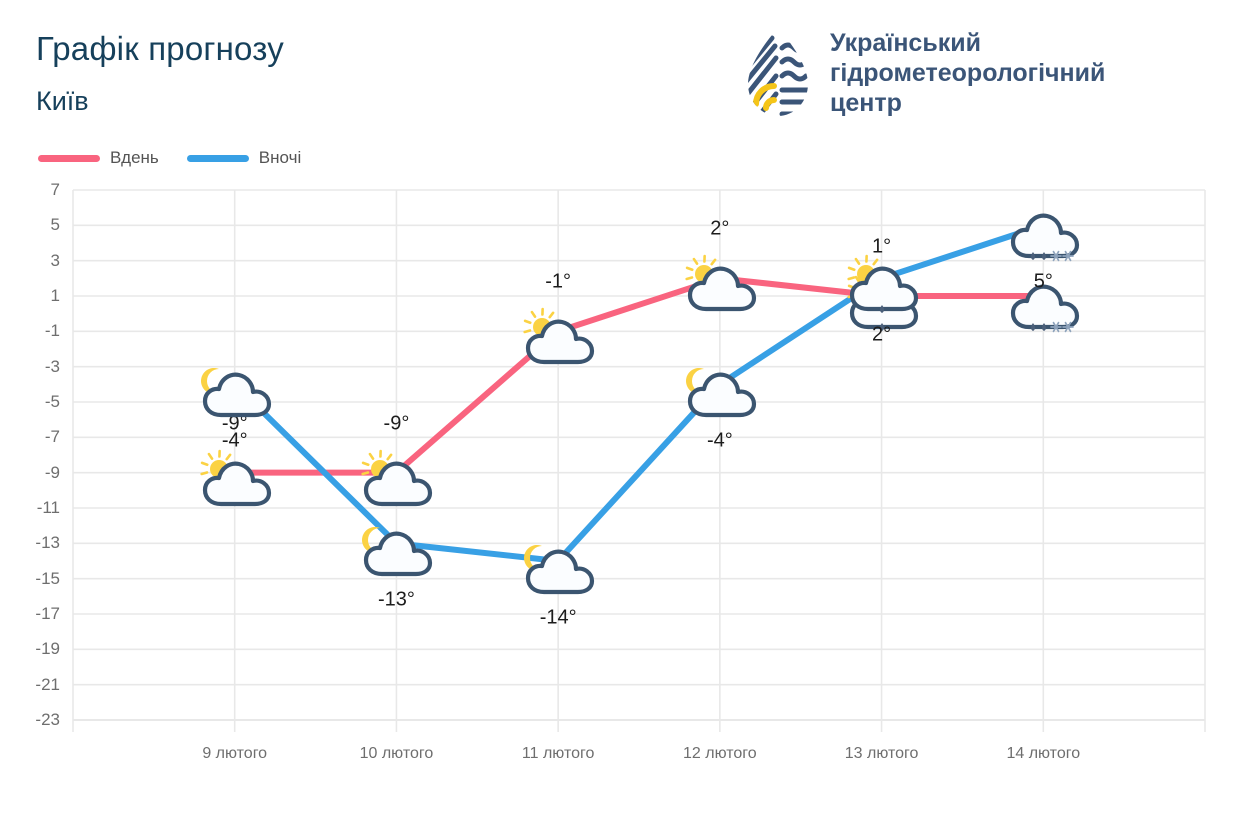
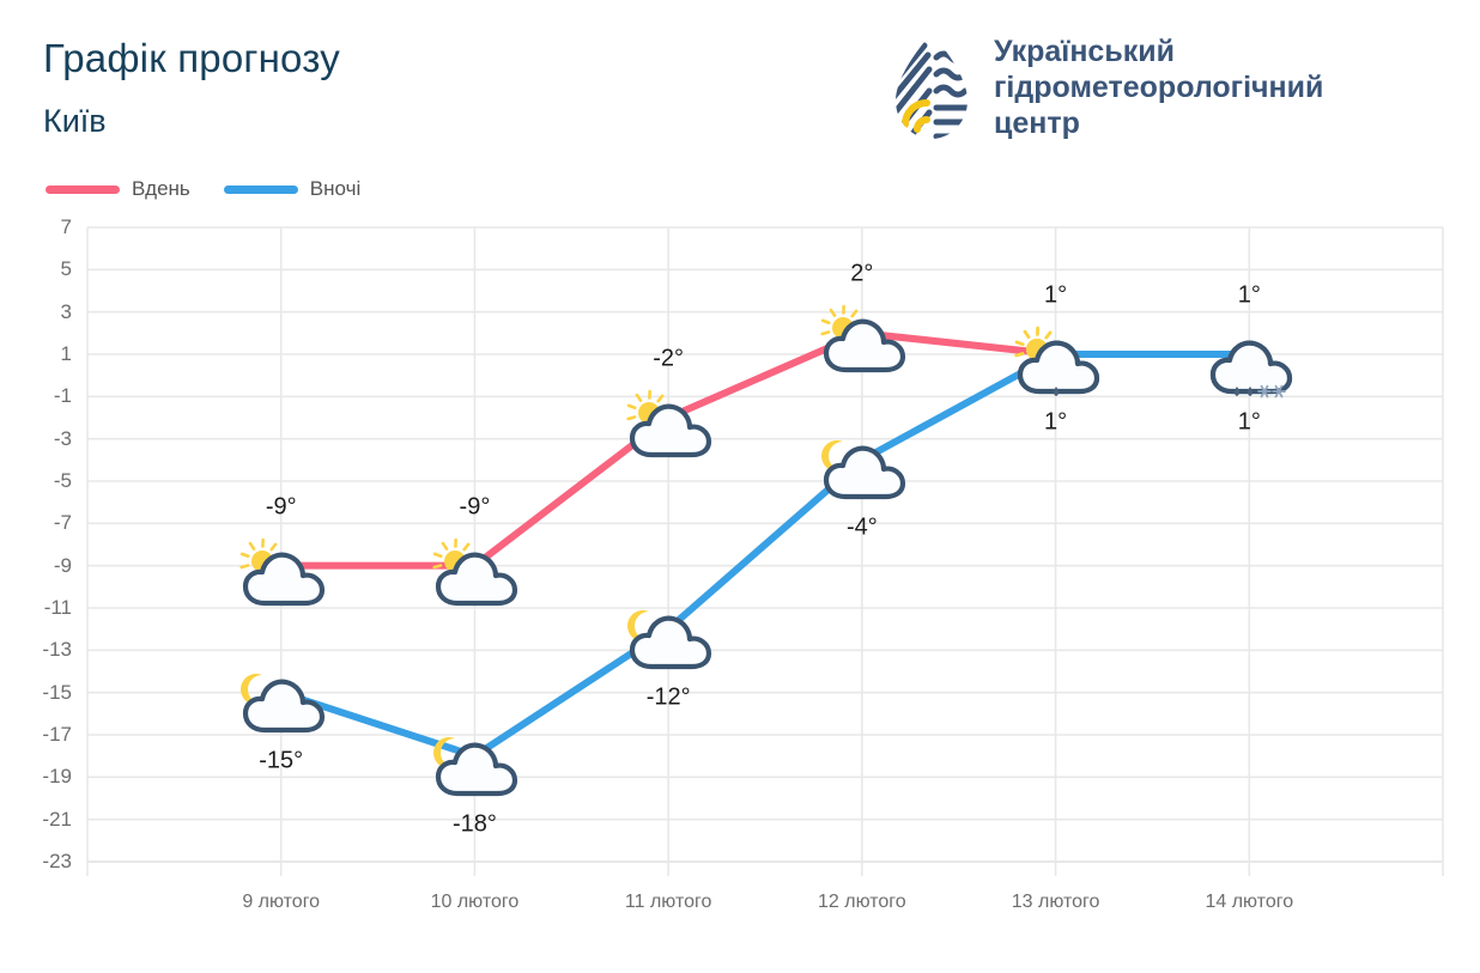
Вночі/9 лютого: -4° -> -15°
Вночі/10 лютого: -13° -> -18°
Вдень/11 лютого: -1° -> -2°
Вночі/11 лютого: -14° -> -12°
Вночі/13 лютого: 2° -> 1°
Вночі/14 лютого: 5° -> 1°
